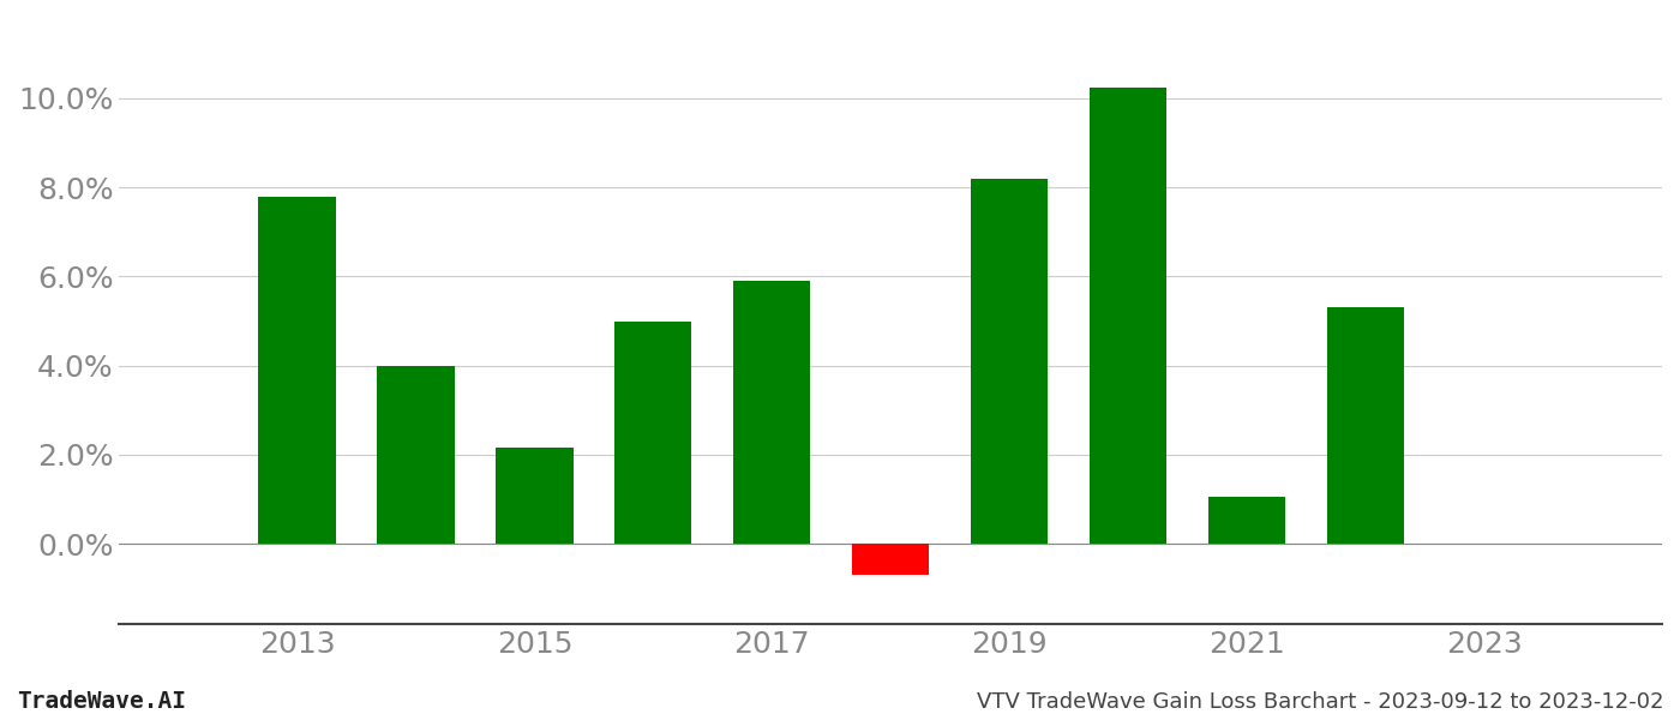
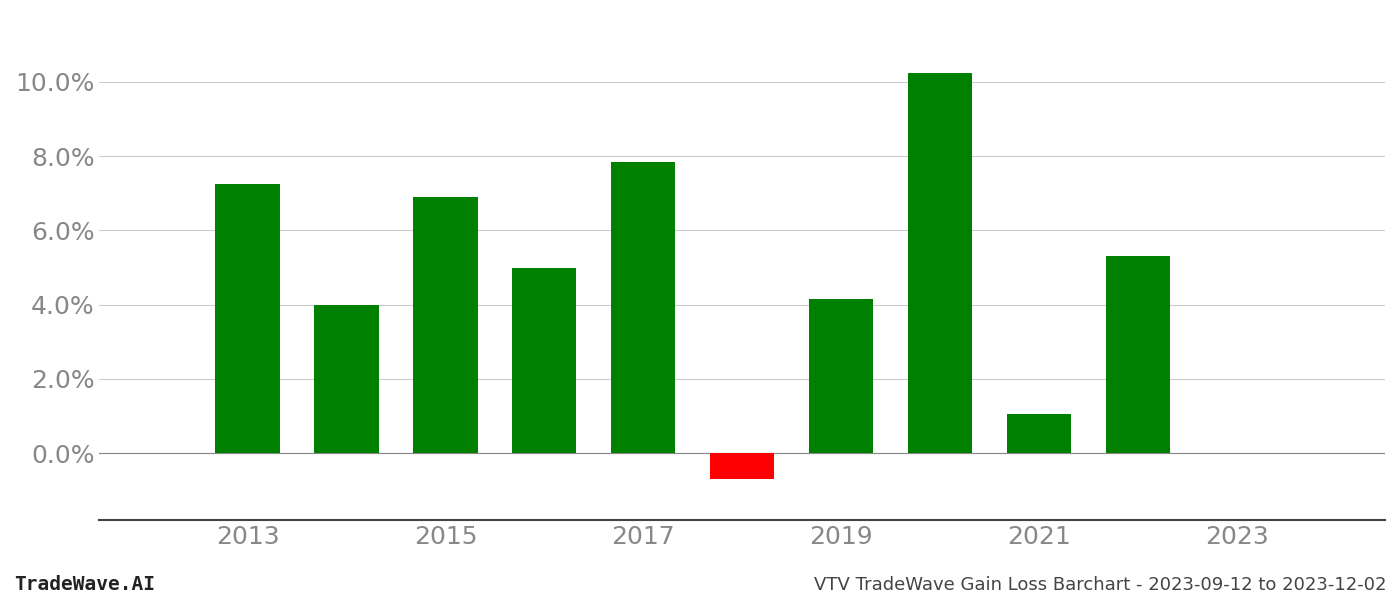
2013: 7.80% -> 7.25%
2015: 2.15% -> 6.90%
2017: 5.90% -> 7.85%
2019: 8.20% -> 4.15%
